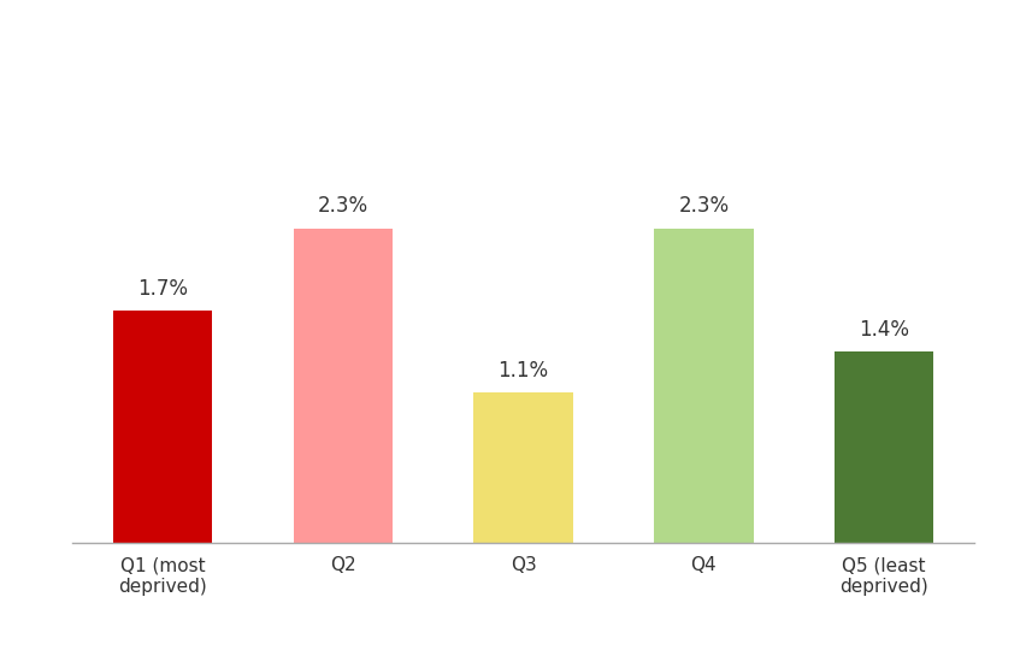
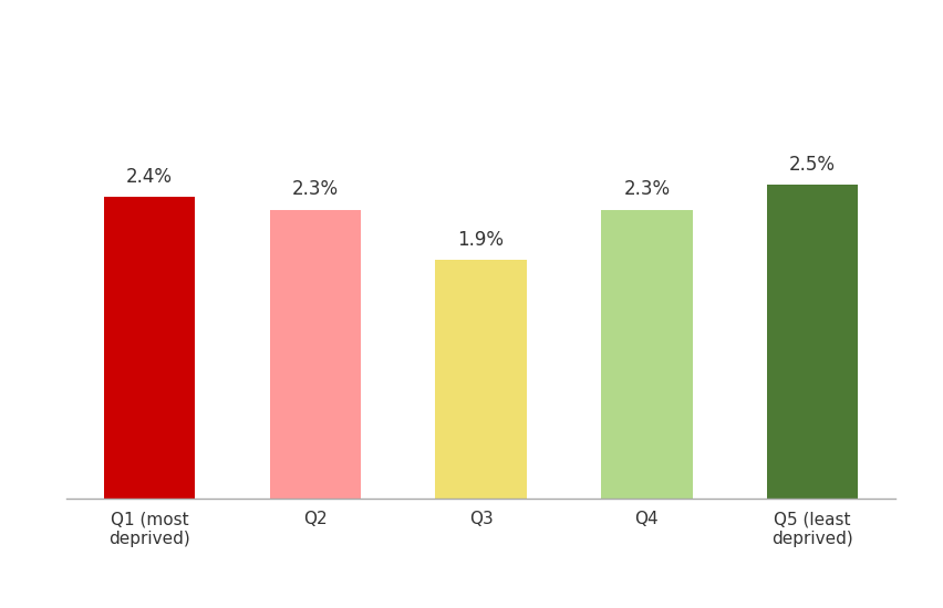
Q1 (most deprived): 1.7% -> 2.4%
Q3: 1.1% -> 1.9%
Q5 (least deprived): 1.4% -> 2.5%
